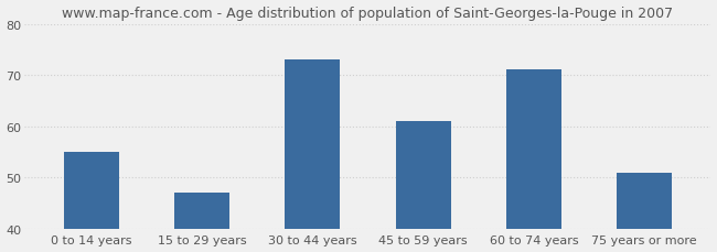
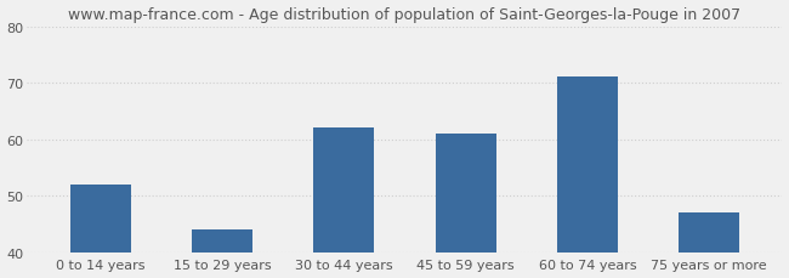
0 to 14 years: 55 -> 52
15 to 29 years: 47 -> 44
30 to 44 years: 73 -> 62
75 years or more: 51 -> 47
